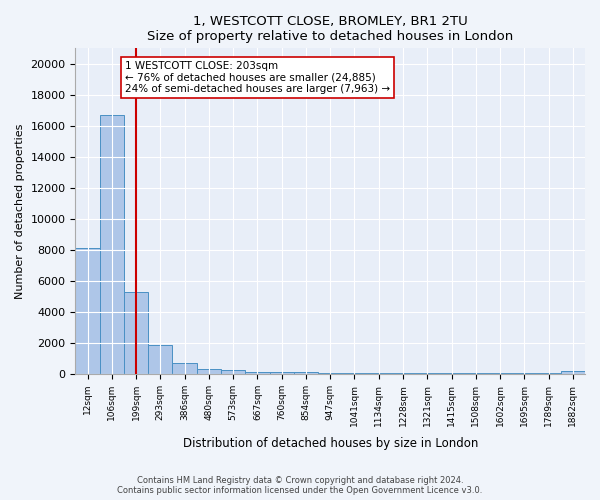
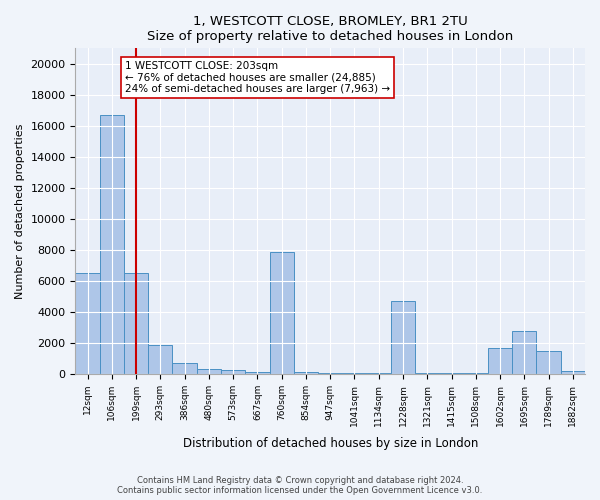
12sqm: 8100 -> 6500
199sqm: 5300 -> 6500
760sqm: 100 -> 7900
1228sqm: 100 -> 4700
1602sqm: 0 -> 1700
1695sqm: 0 -> 2800
1789sqm: 0 -> 1500
